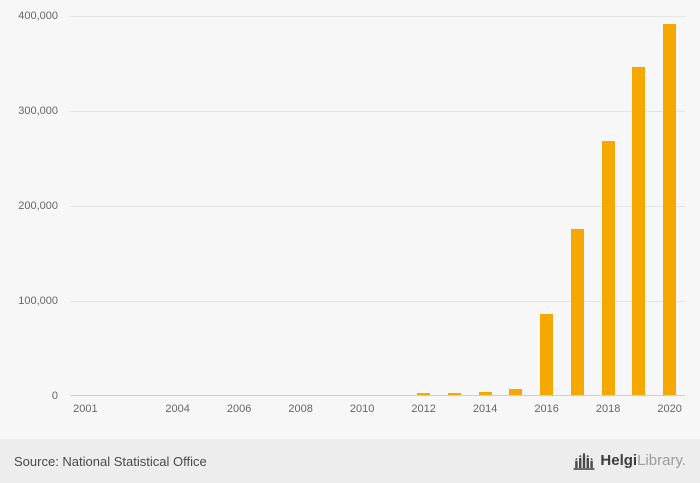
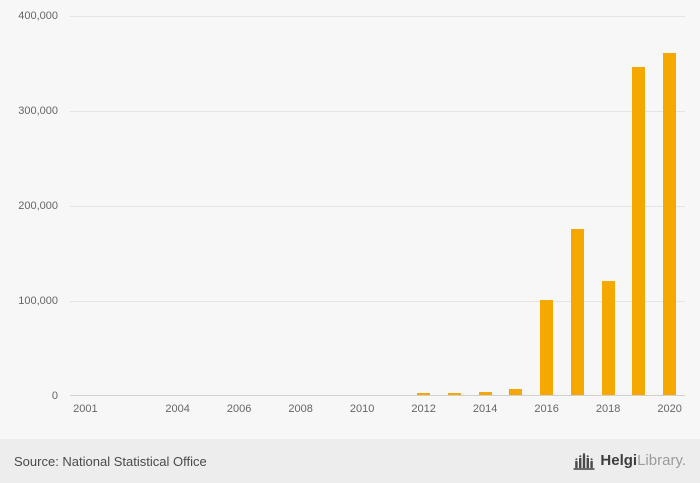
2016: 80000 -> 100000
2018: 270000 -> 120000
2020: 390000 -> 360000
